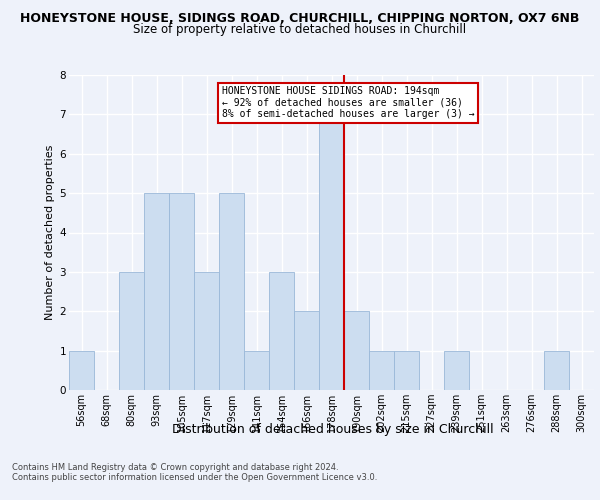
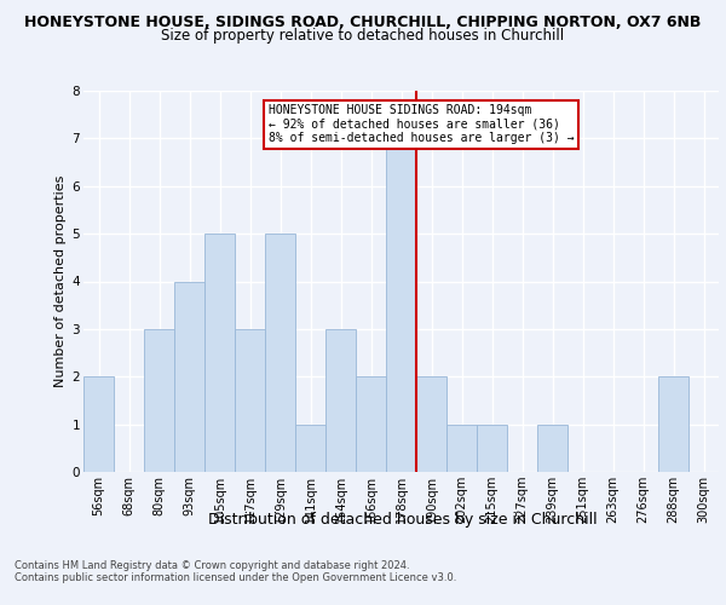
56sqm: 1 -> 2
93sqm: 5 -> 4
288sqm: 1 -> 2
